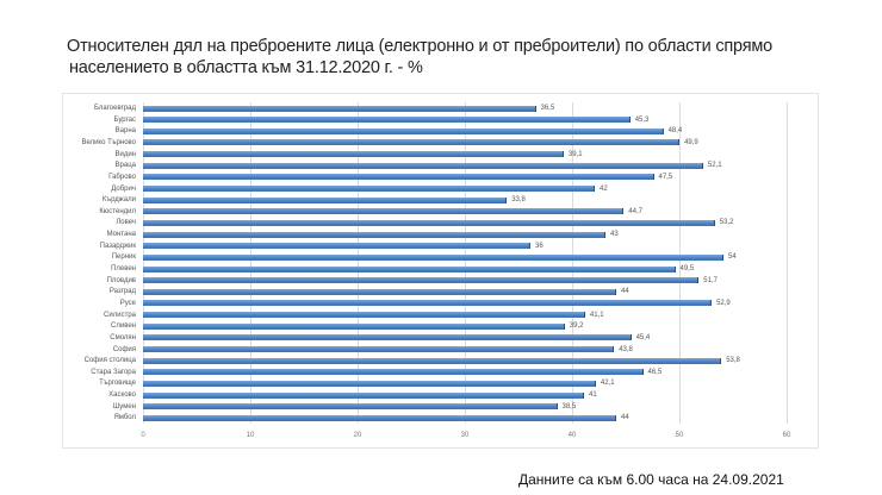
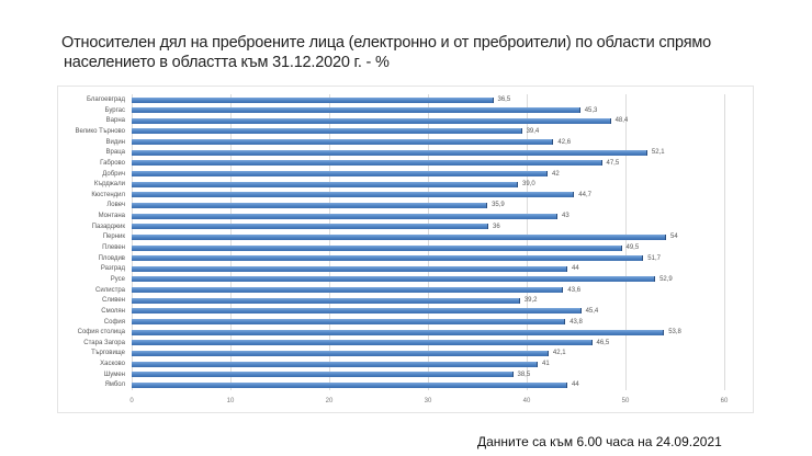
Велико Търново: 49,9 -> 39,4
Видин: 39,1 -> 42,6
Кърджали: 33,8 -> 39,0
Ловеч: 53,2 -> 35,9
Силистра: 41,1 -> 43,6
